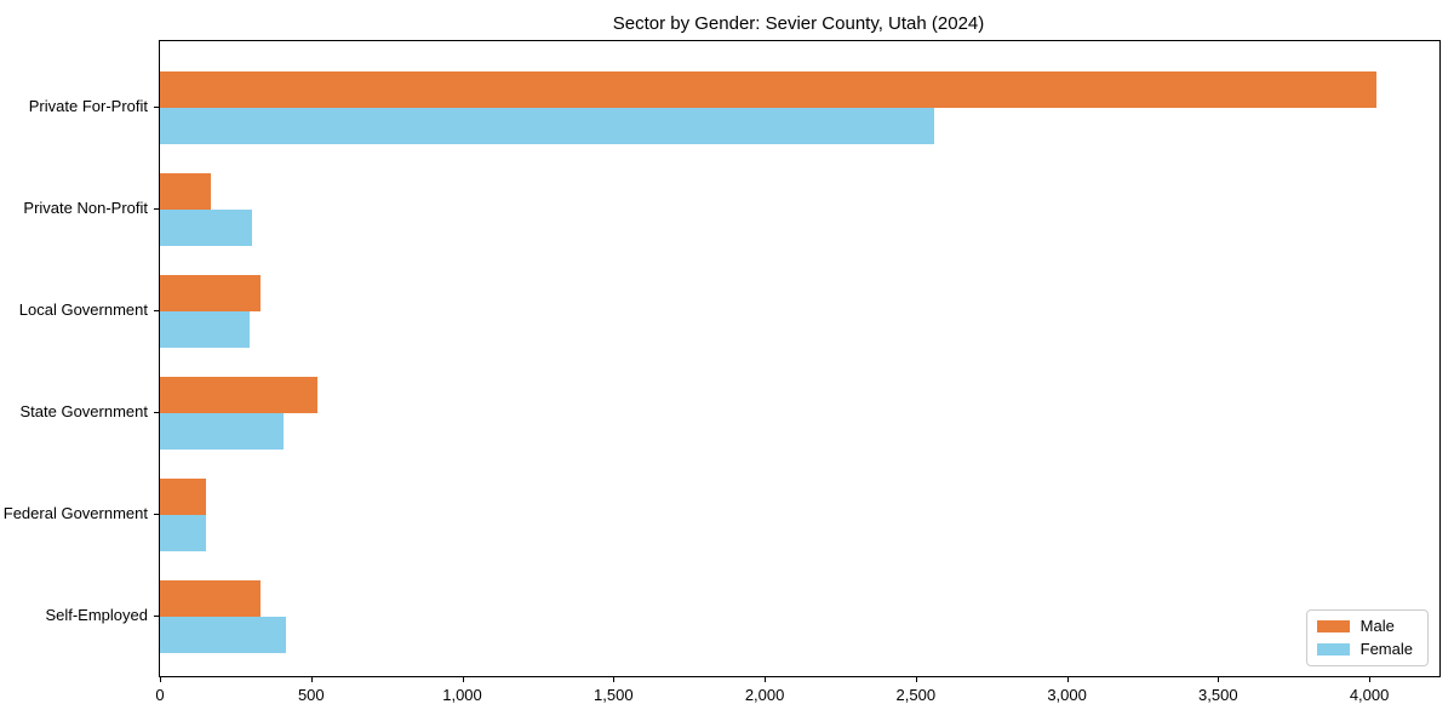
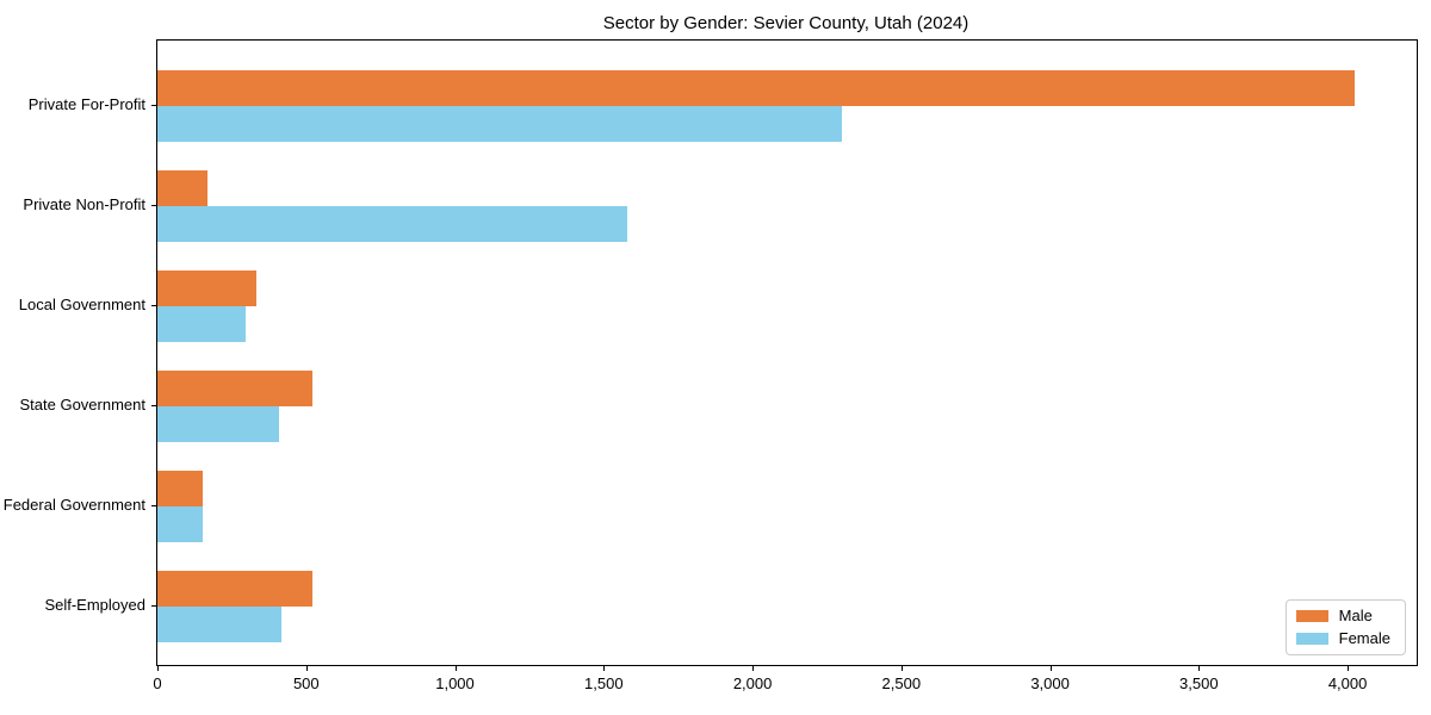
Female/Private For-Profit: 2560 -> 2300
Female/Private Non-Profit: 310 -> 1580
Male/Self-Employed: 330 -> 520
